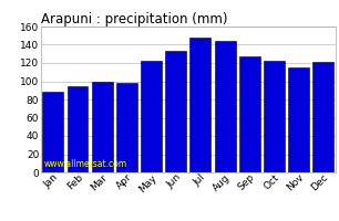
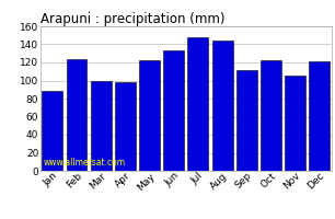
Feb: 95 -> 124
Sep: 127 -> 112
Nov: 115 -> 106
